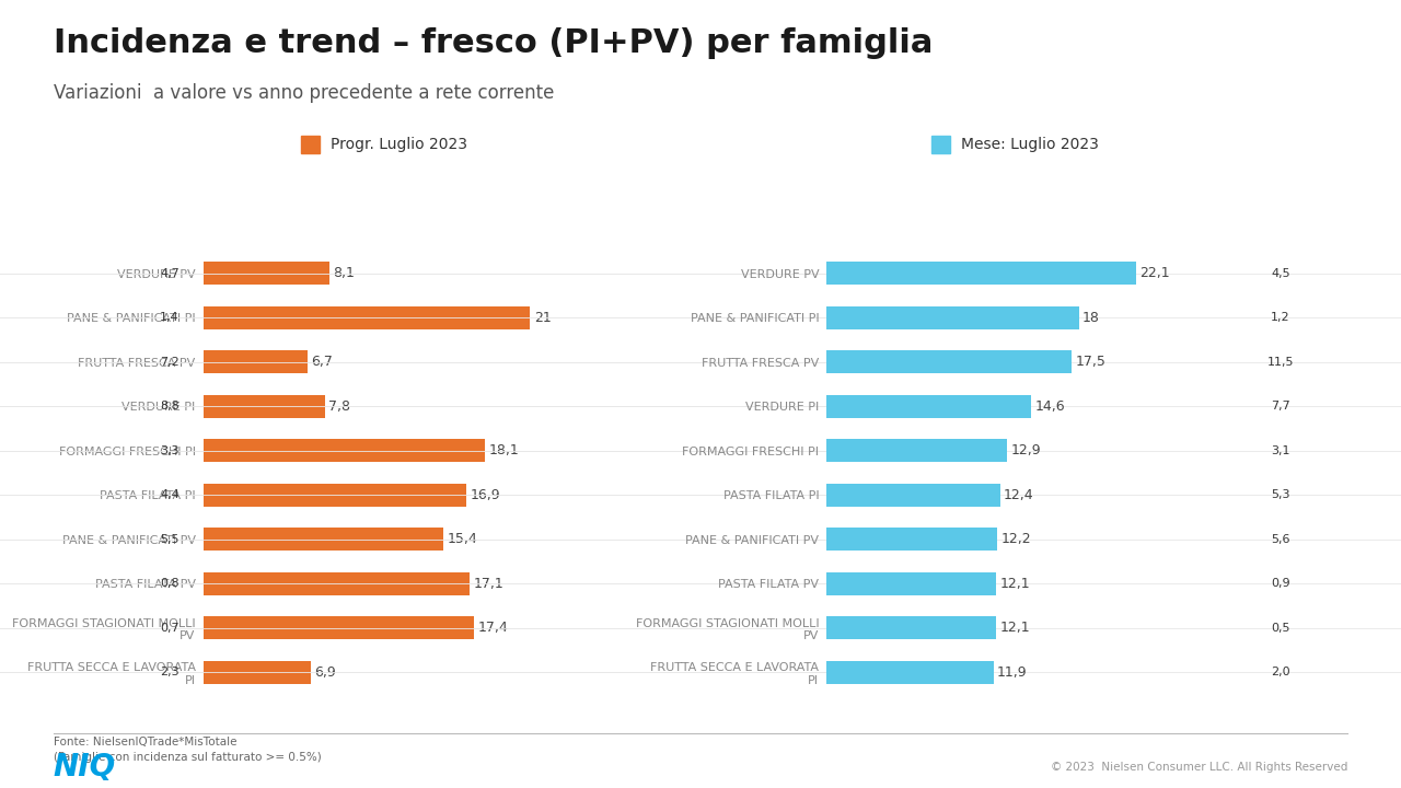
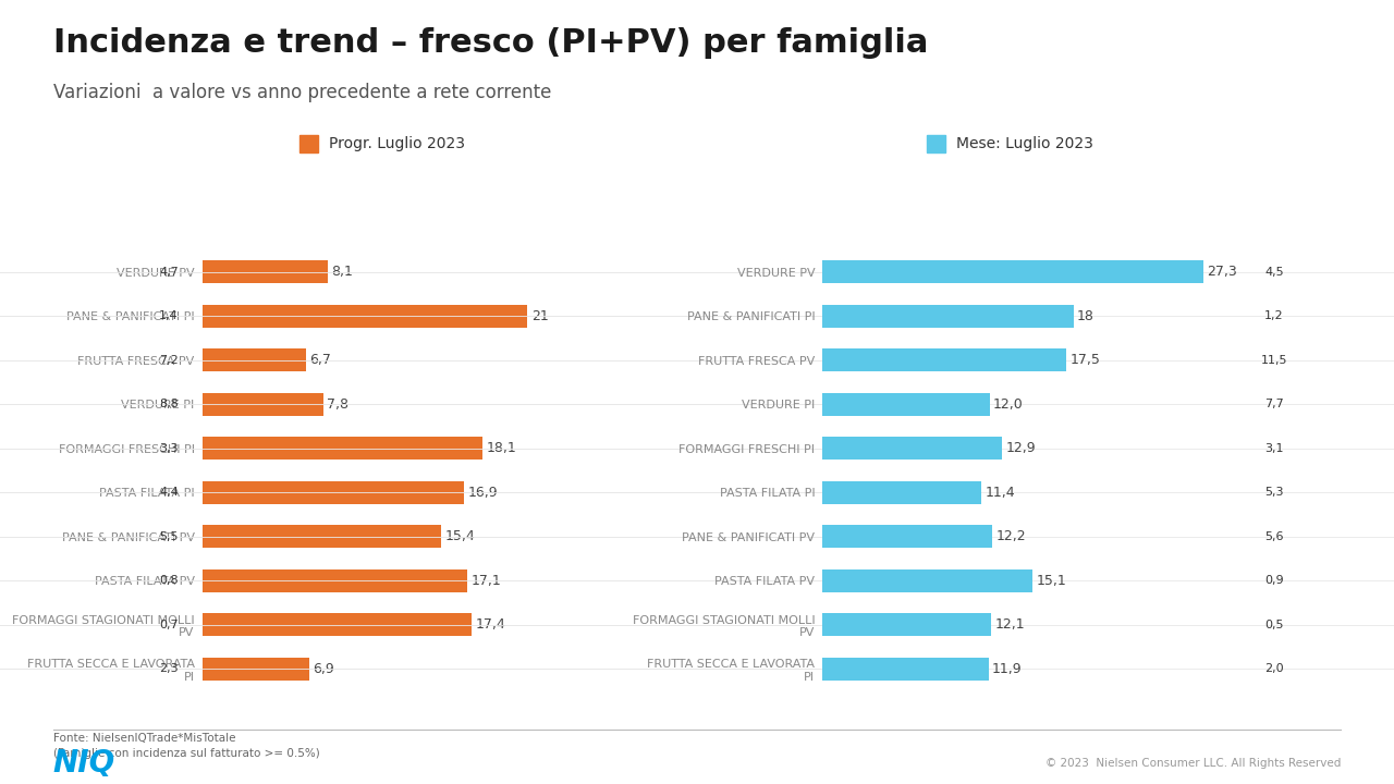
VERDURE PV: 22,1 -> 27,3
VERDURE PI: 14,6 -> 12,0
PASTA FILATA PI: 12,4 -> 11,4
PASTA FILATA PV: 12,1 -> 15,1
